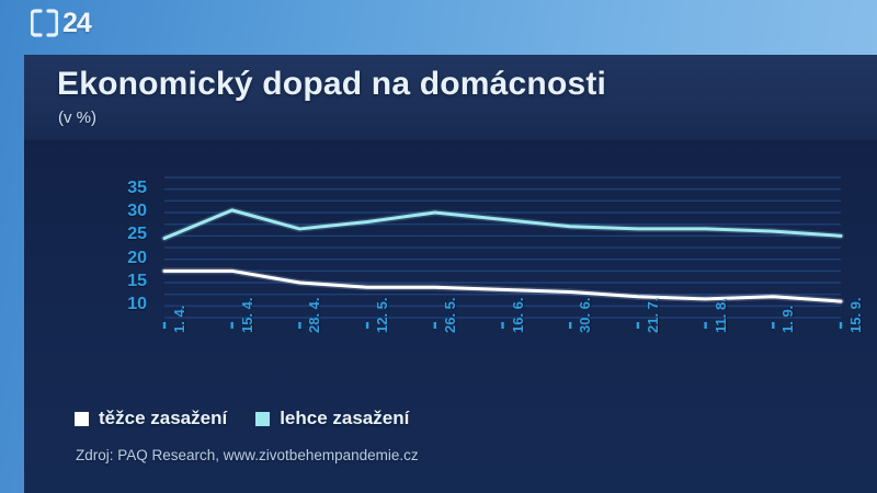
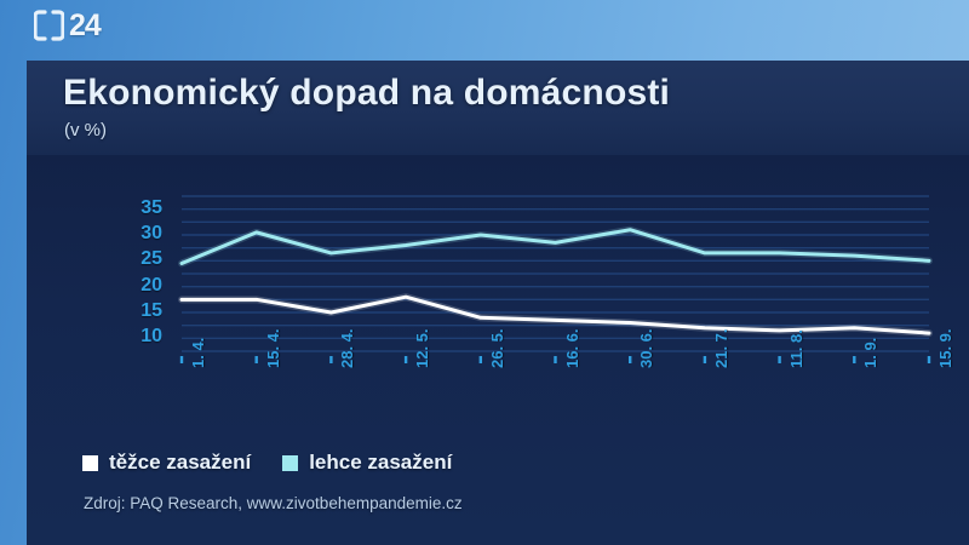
těžce zasažení/12. 5.: 14 -> 18
lehce zasažení/30. 6.: 27 -> 31
